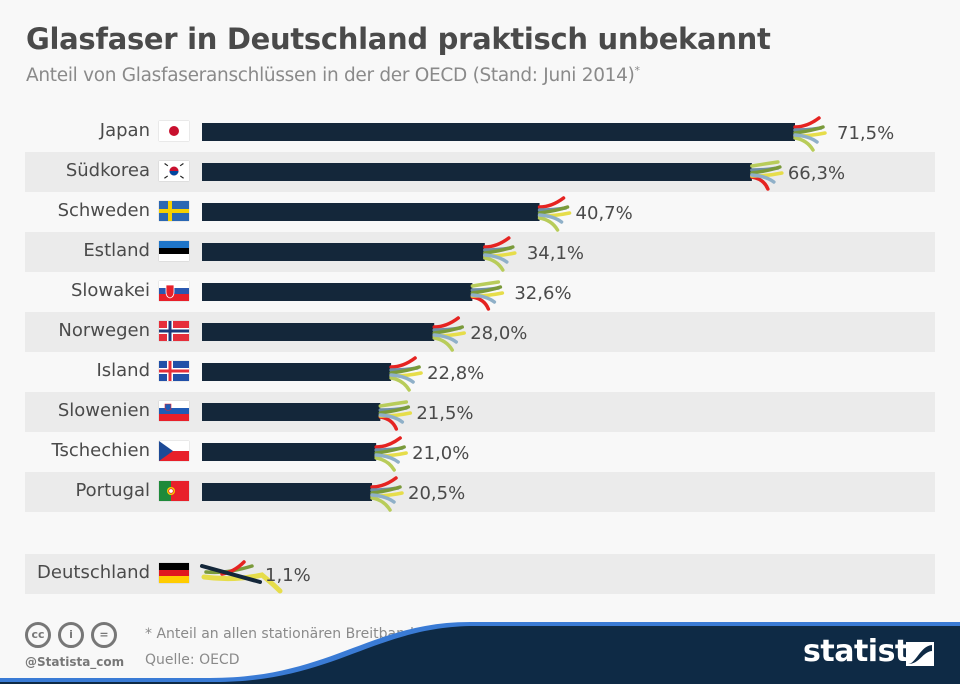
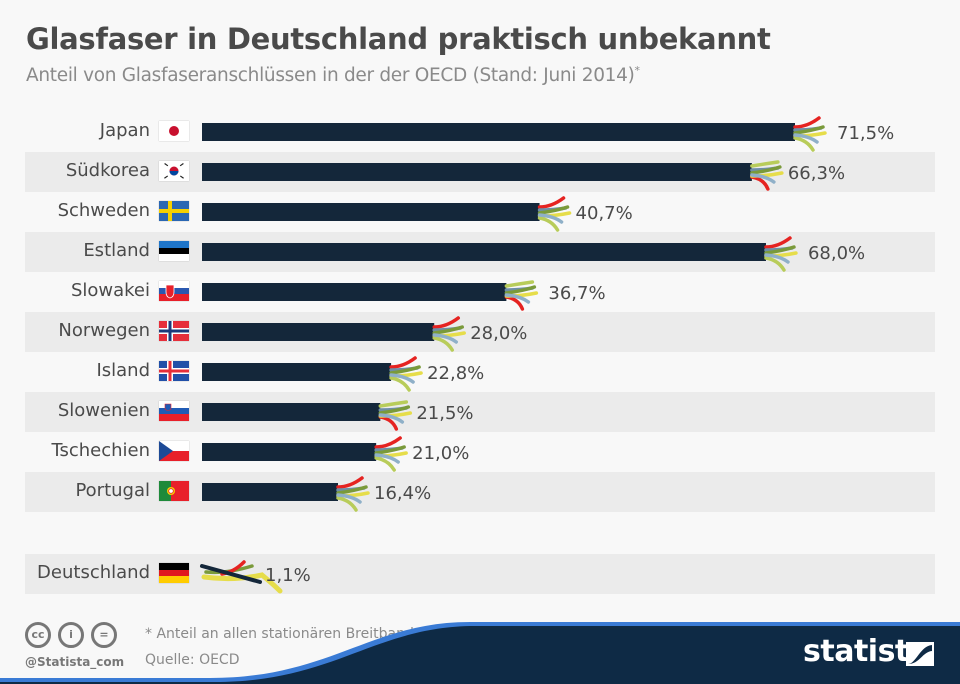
Estland: 34,1% -> 68,0%
Slowakei: 32,6% -> 36,7%
Portugal: 20,5% -> 16,4%
